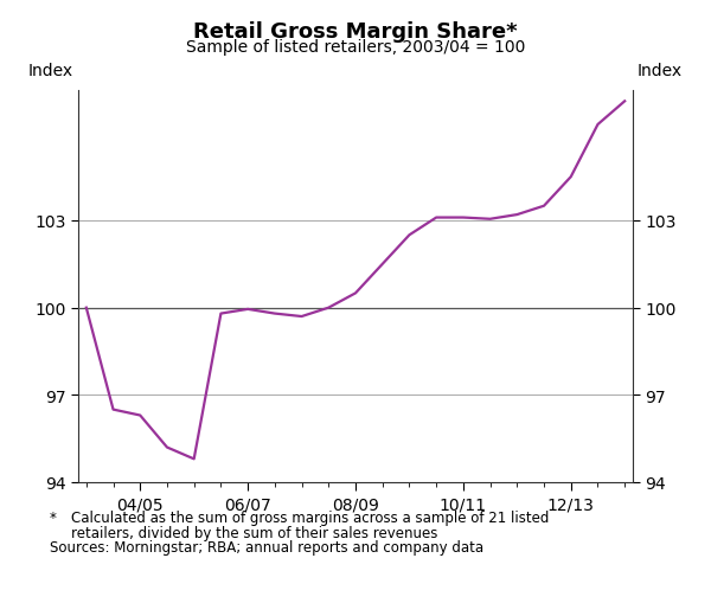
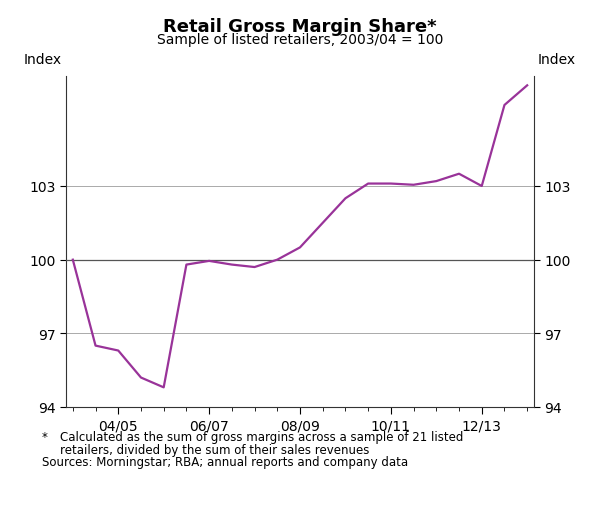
12/13: 104.50 -> 103.00
